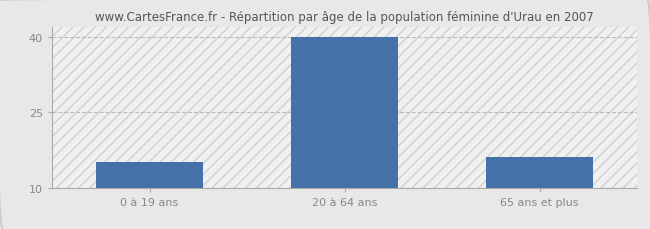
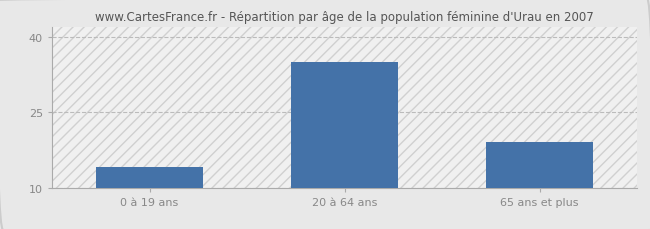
0 à 19 ans: 15 -> 14
20 à 64 ans: 40 -> 35
65 ans et plus: 16 -> 19
